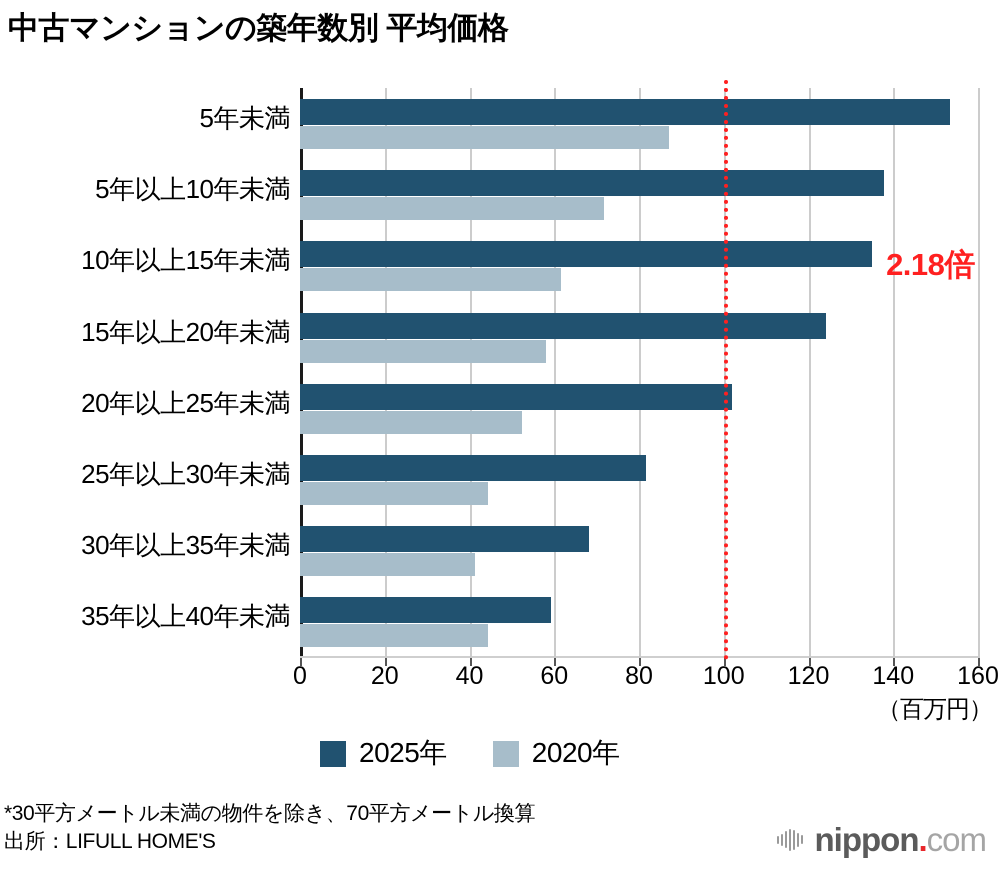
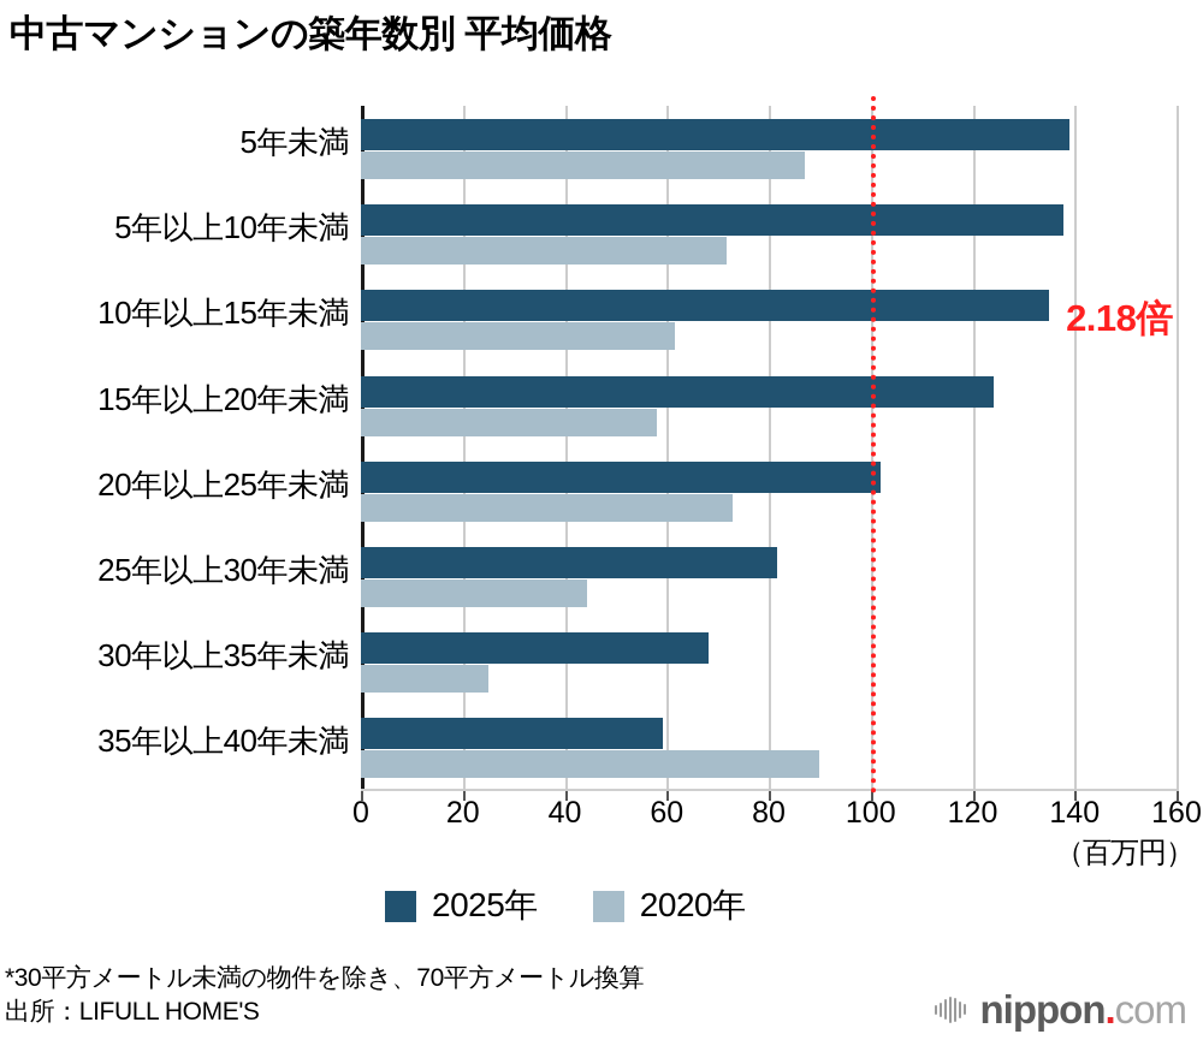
2025年/5年未満: 153 -> 139
2020年/20年以上25年未満: 52 -> 73
2020年/30年以上35年未満: 41 -> 25
2020年/35年以上40年未満: 44 -> 90
